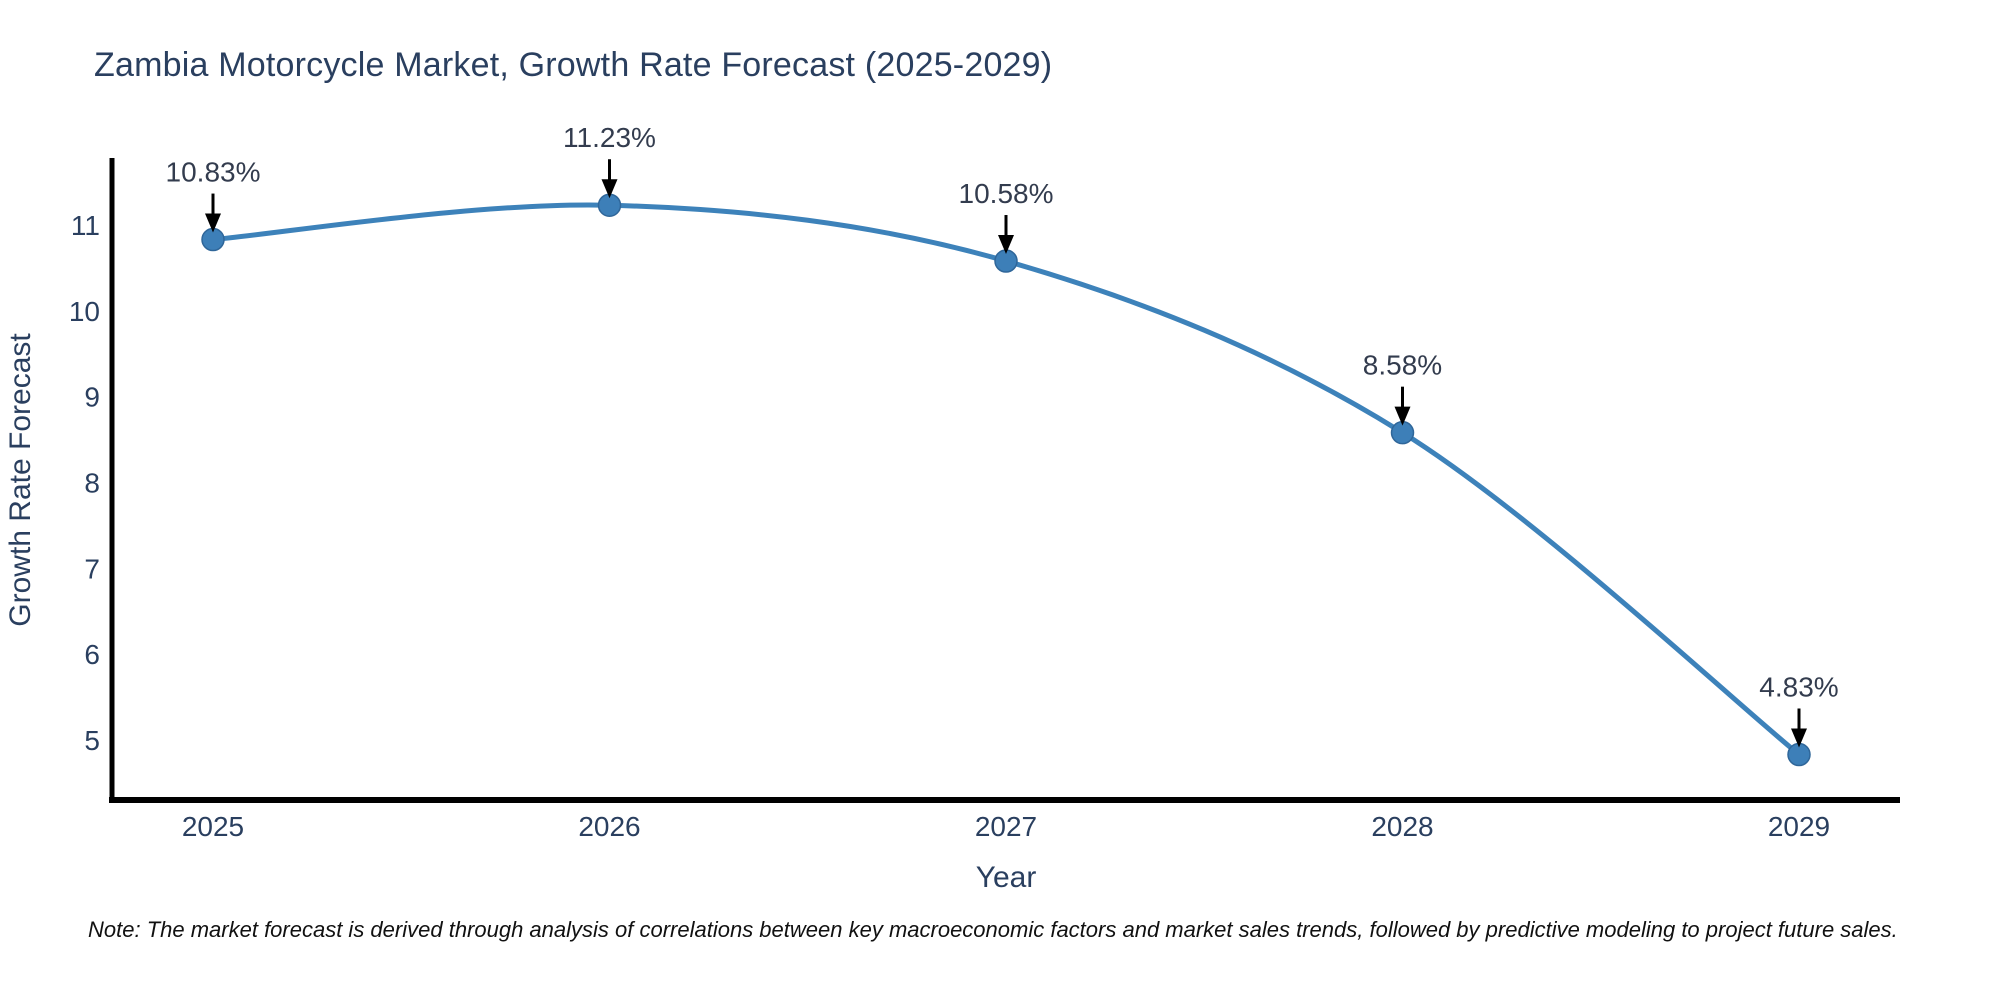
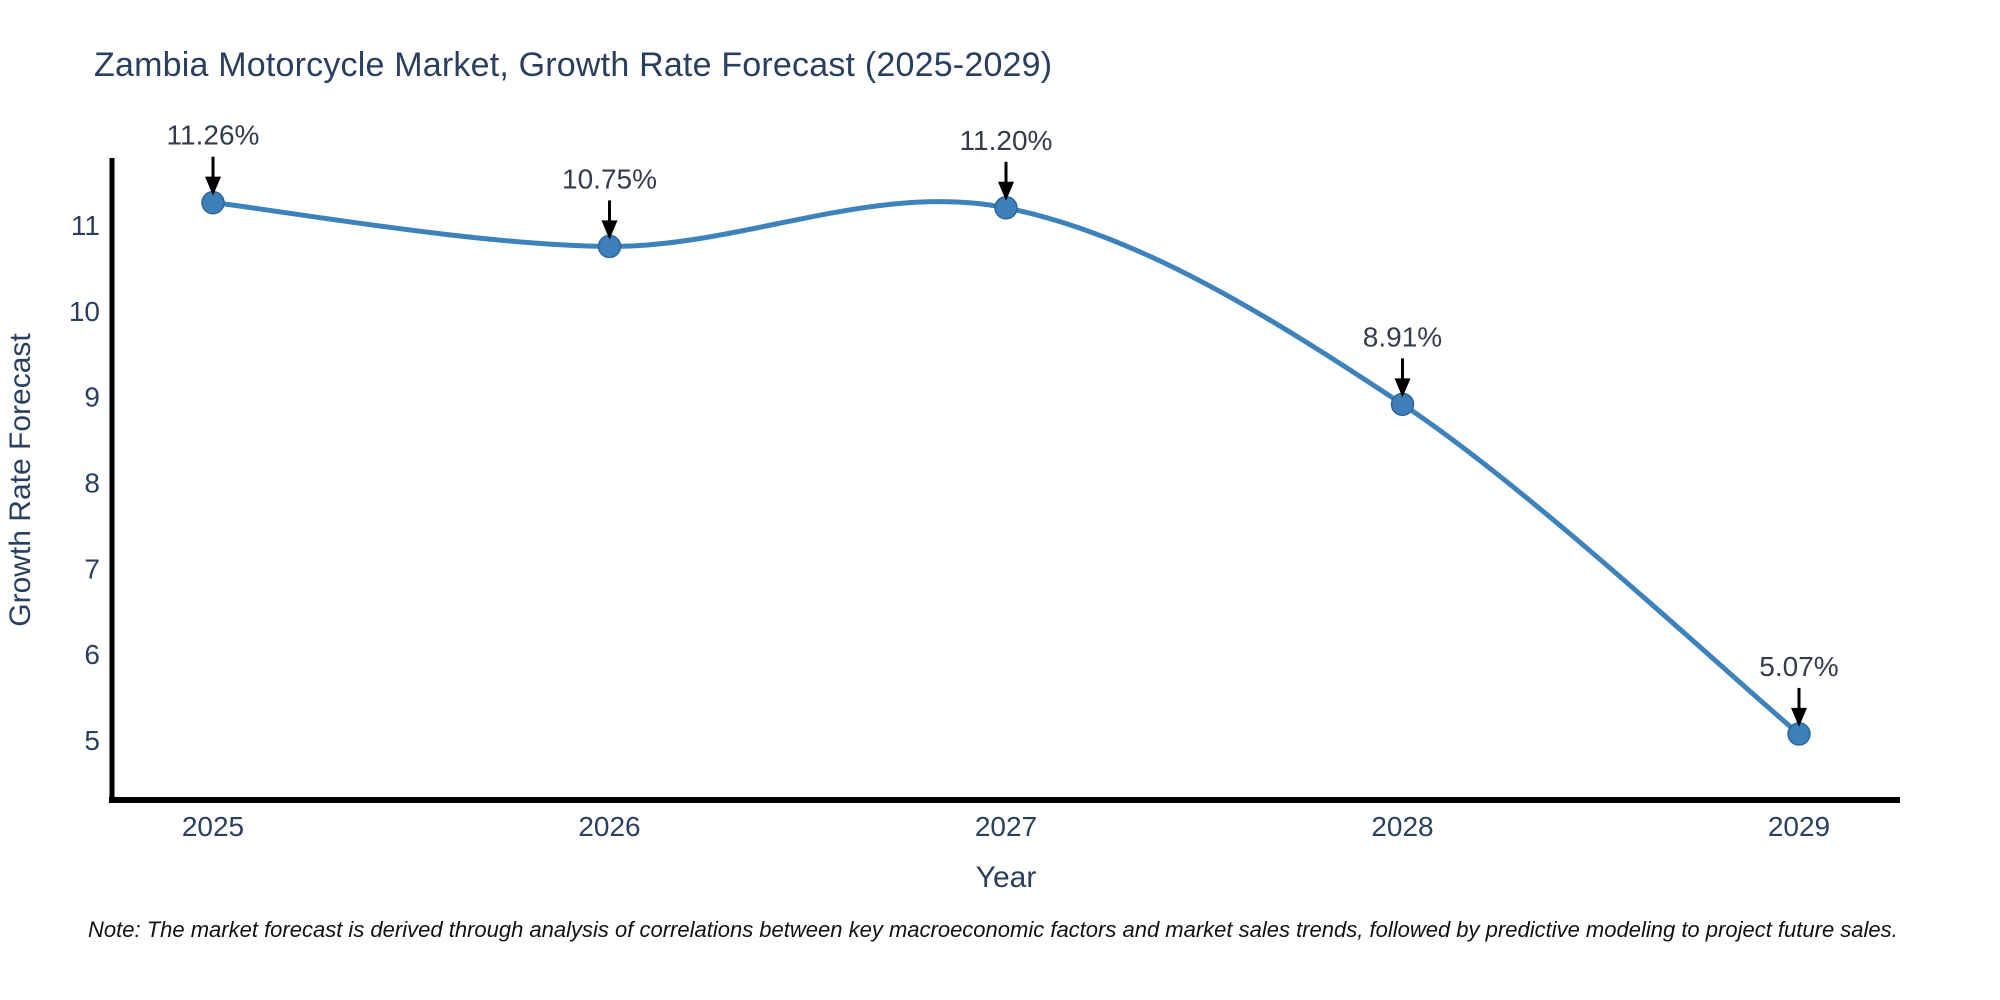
2025: 10.83% -> 11.26%
2026: 11.23% -> 10.75%
2027: 10.58% -> 11.20%
2028: 8.58% -> 8.91%
2029: 4.83% -> 5.07%
